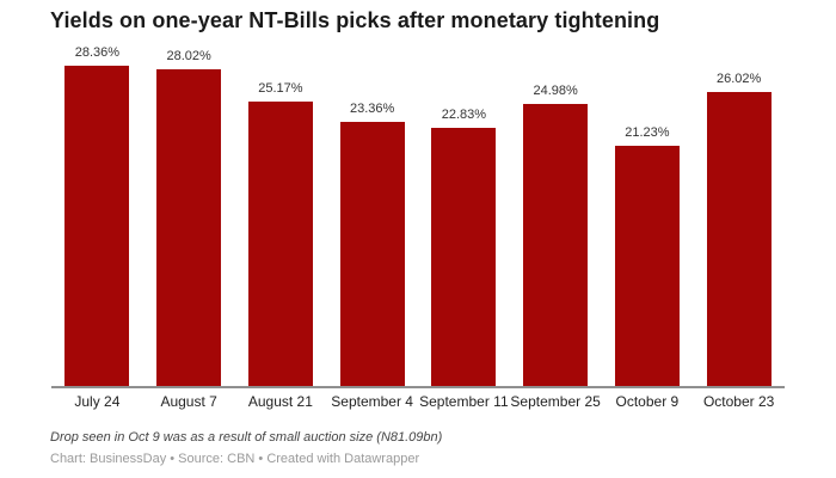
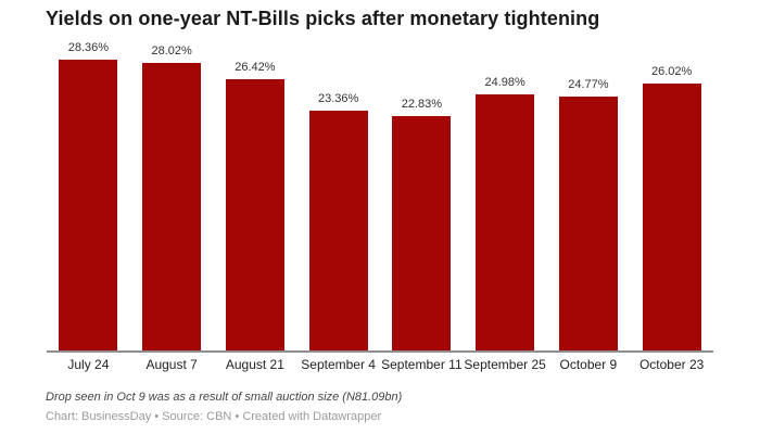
August 21: 25.17% -> 26.42%
October 9: 21.23% -> 24.77%
